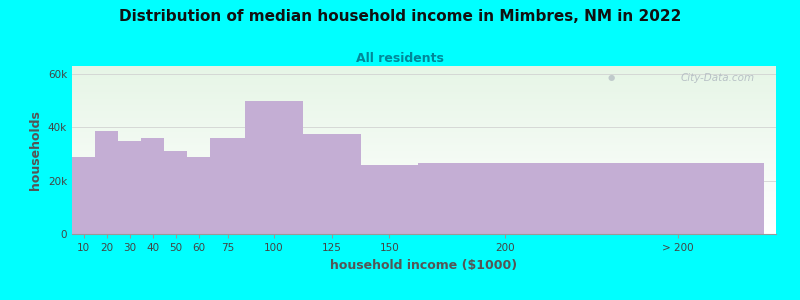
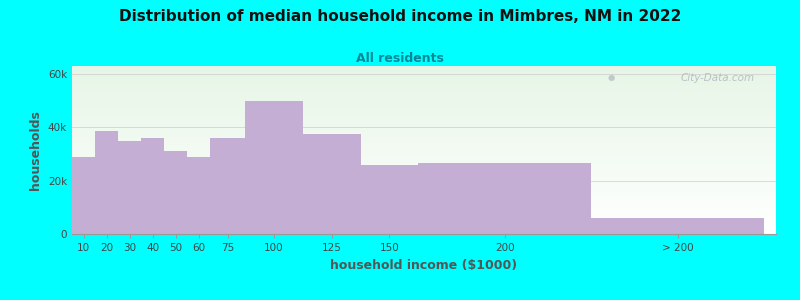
> 200: 26.5k -> 6.0k
